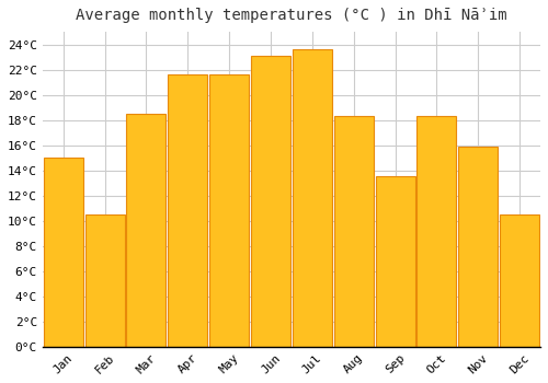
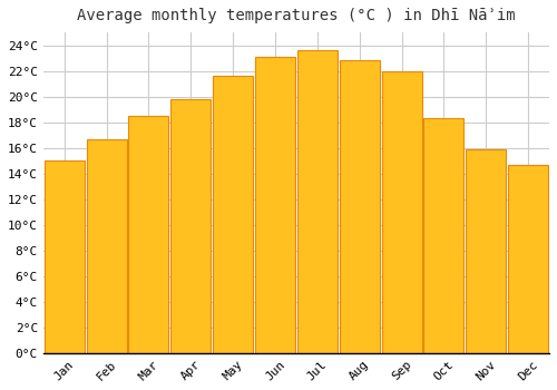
Feb: 10.5°C -> 16.7°C
Apr: 21.6°C -> 19.8°C
Aug: 18.3°C -> 22.8°C
Sep: 13.5°C -> 22.0°C
Dec: 10.5°C -> 14.7°C
